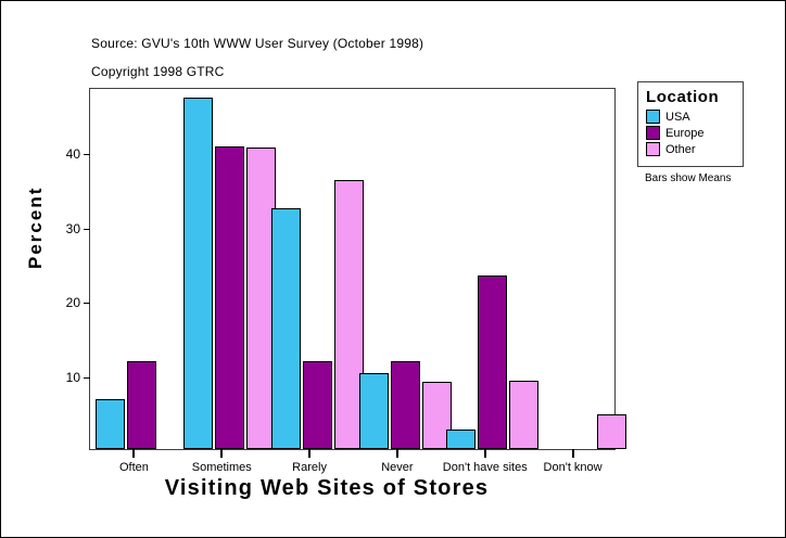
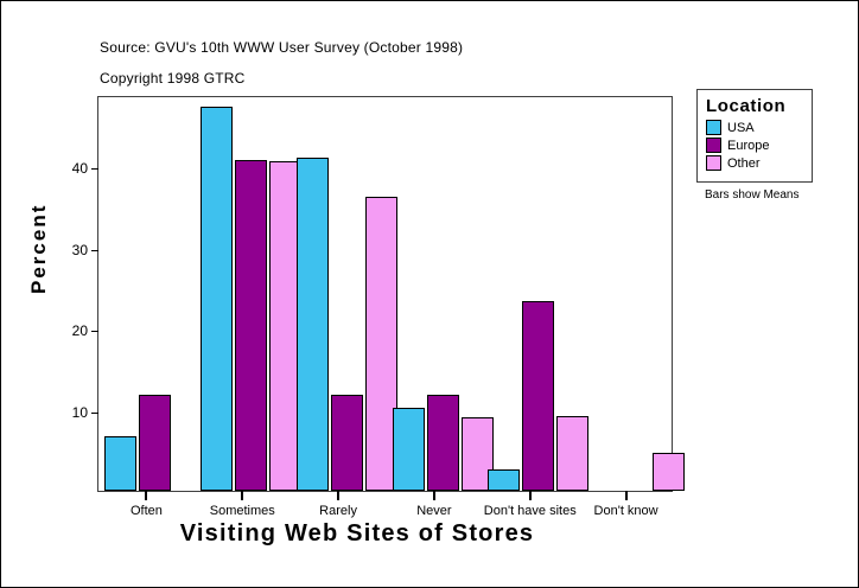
USA/Rarely: 32 -> 41
